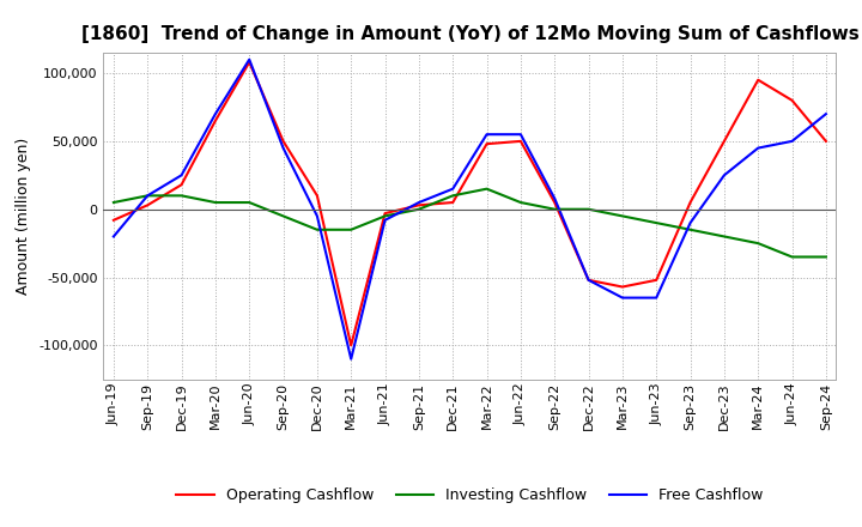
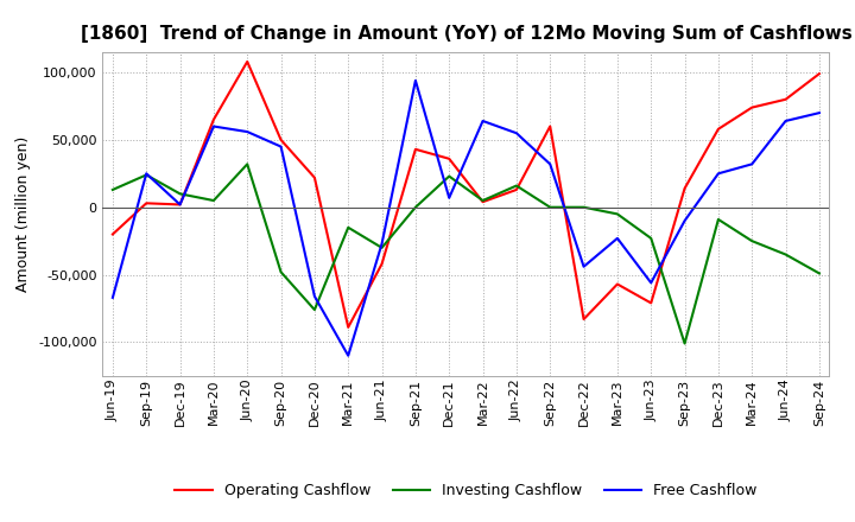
Operating Cashflow/Jun-19: -8,000 -> -20,000
Investing Cashflow/Jun-19: 5,000 -> 13,000
Free Cashflow/Jun-19: -20,000 -> -67,000
Investing Cashflow/Sep-19: 10,000 -> 24,000
Free Cashflow/Sep-19: 10,000 -> 25,000
Operating Cashflow/Dec-19: 18,000 -> 2,000
Free Cashflow/Dec-19: 25,000 -> 2,000
Free Cashflow/Mar-20: 70,000 -> 60,000
Investing Cashflow/Jun-20: 5,000 -> 32,000
Free Cashflow/Jun-20: 110,000 -> 56,000
Investing Cashflow/Sep-20: -5,000 -> -48,000
Operating Cashflow/Dec-20: 10,000 -> 22,000
Investing Cashflow/Dec-20: -15,000 -> -76,000
Free Cashflow/Dec-20: -5,000 -> -66,000
Operating Cashflow/Mar-21: -100,000 -> -89,000
Operating Cashflow/Jun-21: -3,000 -> -42,000
Investing Cashflow/Jun-21: -5,000 -> -30,000
Free Cashflow/Jun-21: -8,000 -> -27,000
Operating Cashflow/Sep-21: 3,000 -> 43,000
Free Cashflow/Sep-21: 5,000 -> 94,000
Operating Cashflow/Dec-21: 5,000 -> 36,000
Investing Cashflow/Dec-21: 10,000 -> 23,000
Free Cashflow/Dec-21: 15,000 -> 7,000
Operating Cashflow/Mar-22: 48,000 -> 4,000
Investing Cashflow/Mar-22: 15,000 -> 5,000
Free Cashflow/Mar-22: 55,000 -> 64,000
Operating Cashflow/Jun-22: 50,000 -> 13,000
Investing Cashflow/Jun-22: 5,000 -> 16,000
Operating Cashflow/Sep-22: 5,000 -> 60,000
Free Cashflow/Sep-22: 8,000 -> 32,000
Operating Cashflow/Dec-22: -52,000 -> -83,000
Free Cashflow/Dec-22: -52,000 -> -44,000
Free Cashflow/Mar-23: -65,000 -> -23,000
Operating Cashflow/Jun-23: -52,000 -> -71,000
Investing Cashflow/Jun-23: -10,000 -> -23,000
Free Cashflow/Jun-23: -65,000 -> -56,000
Operating Cashflow/Sep-23: 5,000 -> 14,000
Investing Cashflow/Sep-23: -15,000 -> -101,000
Operating Cashflow/Dec-23: 50,000 -> 58,000
Investing Cashflow/Dec-23: -20,000 -> -9,000
Operating Cashflow/Mar-24: 95,000 -> 74,000
Free Cashflow/Mar-24: 45,000 -> 32,000
Free Cashflow/Jun-24: 50,000 -> 64,000
Operating Cashflow/Sep-24: 50,000 -> 99,000
Investing Cashflow/Sep-24: -35,000 -> -49,000
